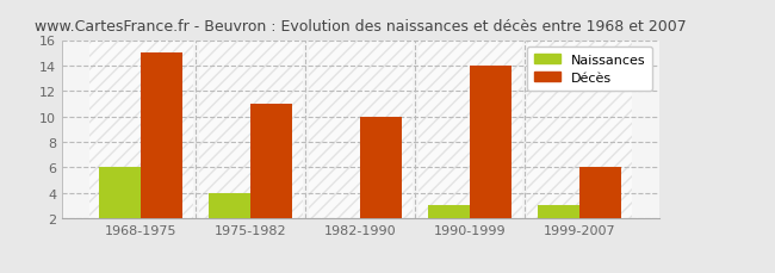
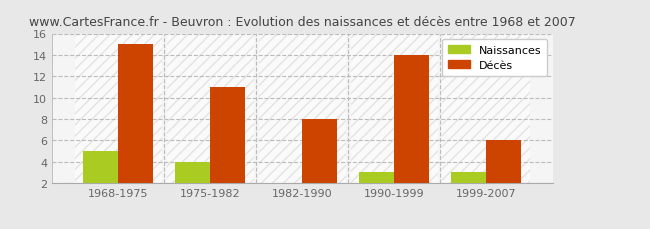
Naissances/1968-1975: 6 -> 5
Décès/1982-1990: 10 -> 8
